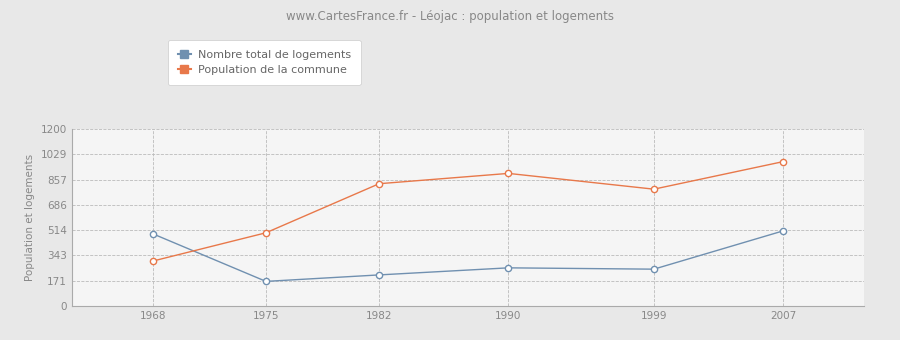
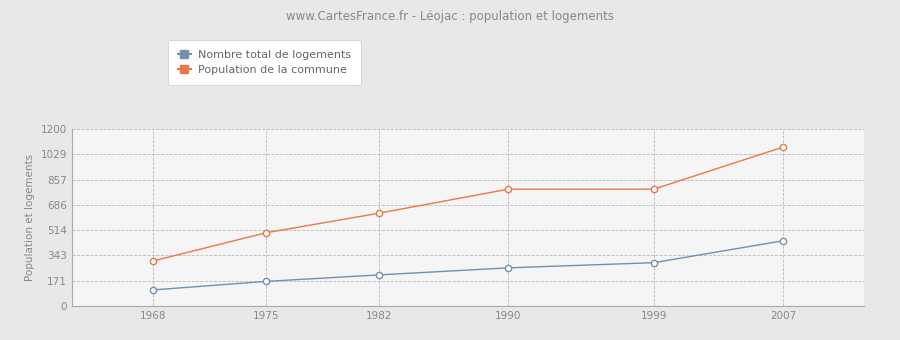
Nombre total de logements/1968: 490 -> 110
Population de la commune/1982: 830 -> 630
Population de la commune/1990: 900 -> 790
Nombre total de logements/1999: 250 -> 290
Nombre total de logements/2007: 510 -> 440
Population de la commune/2007: 980 -> 1080
